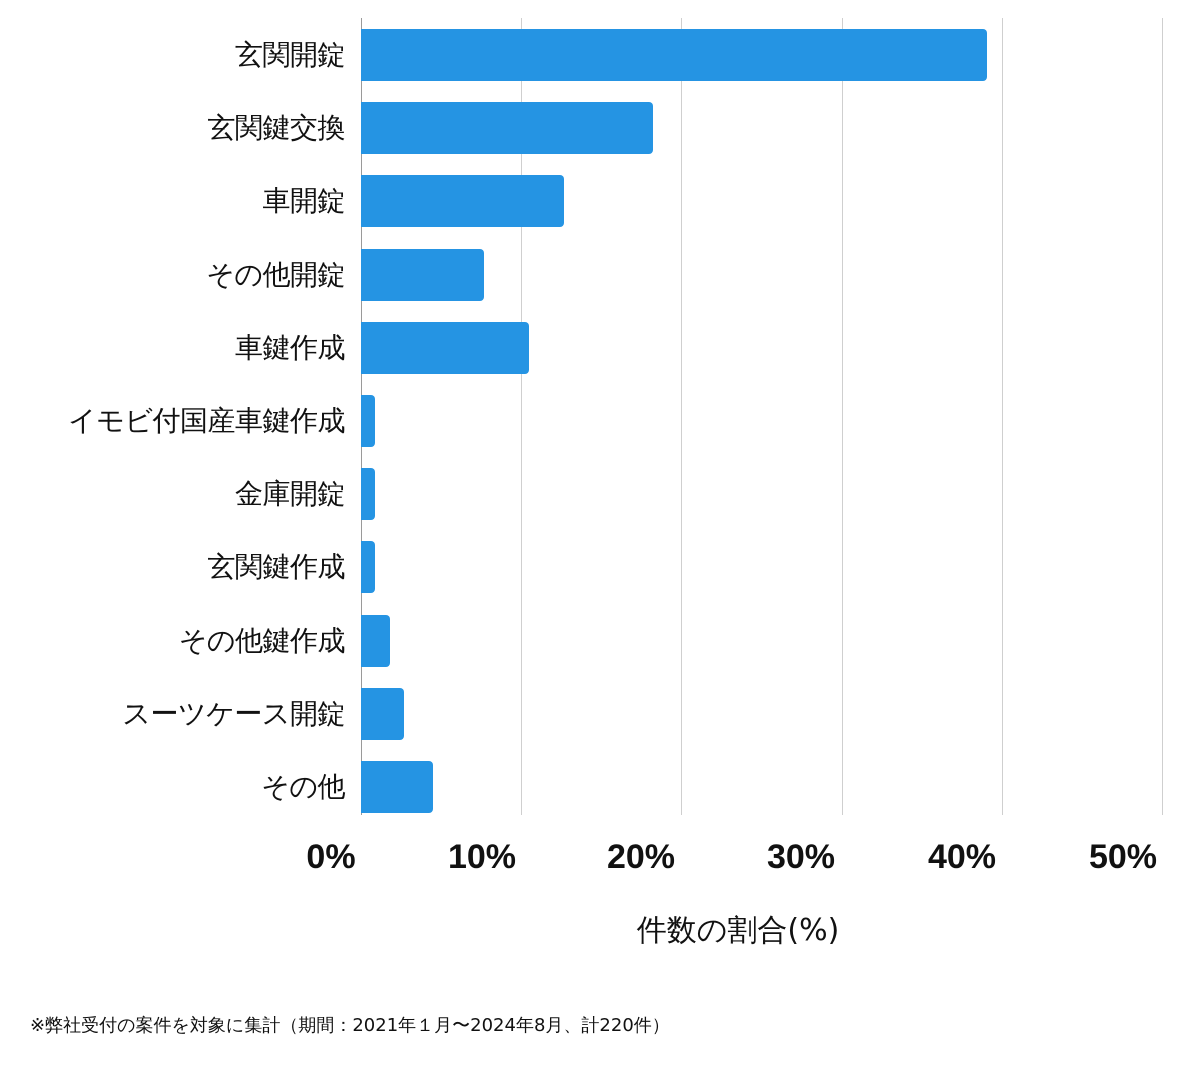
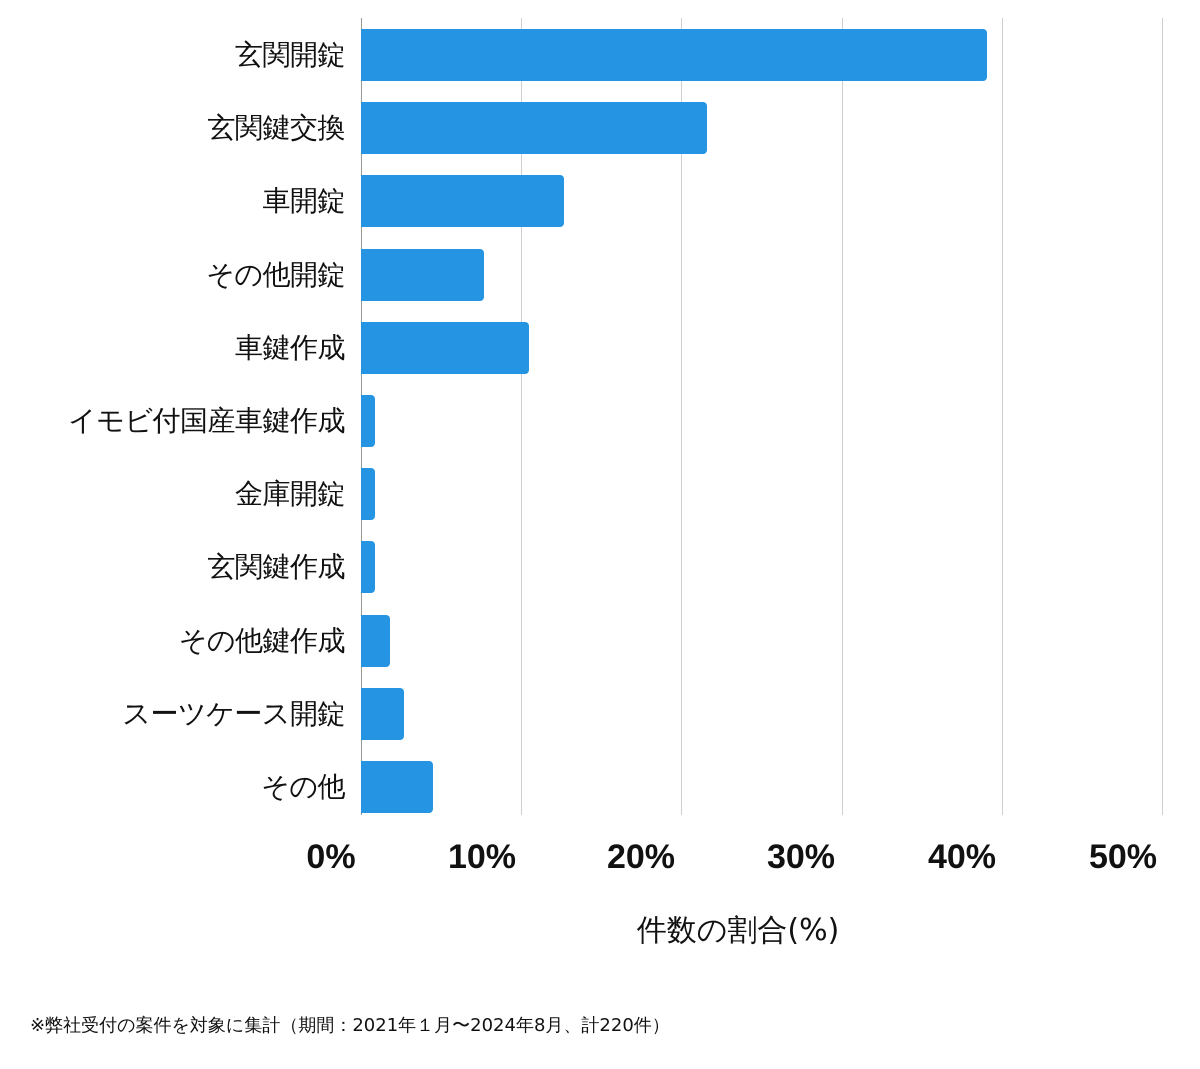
玄関鍵交換: 18.2% -> 21.6%
